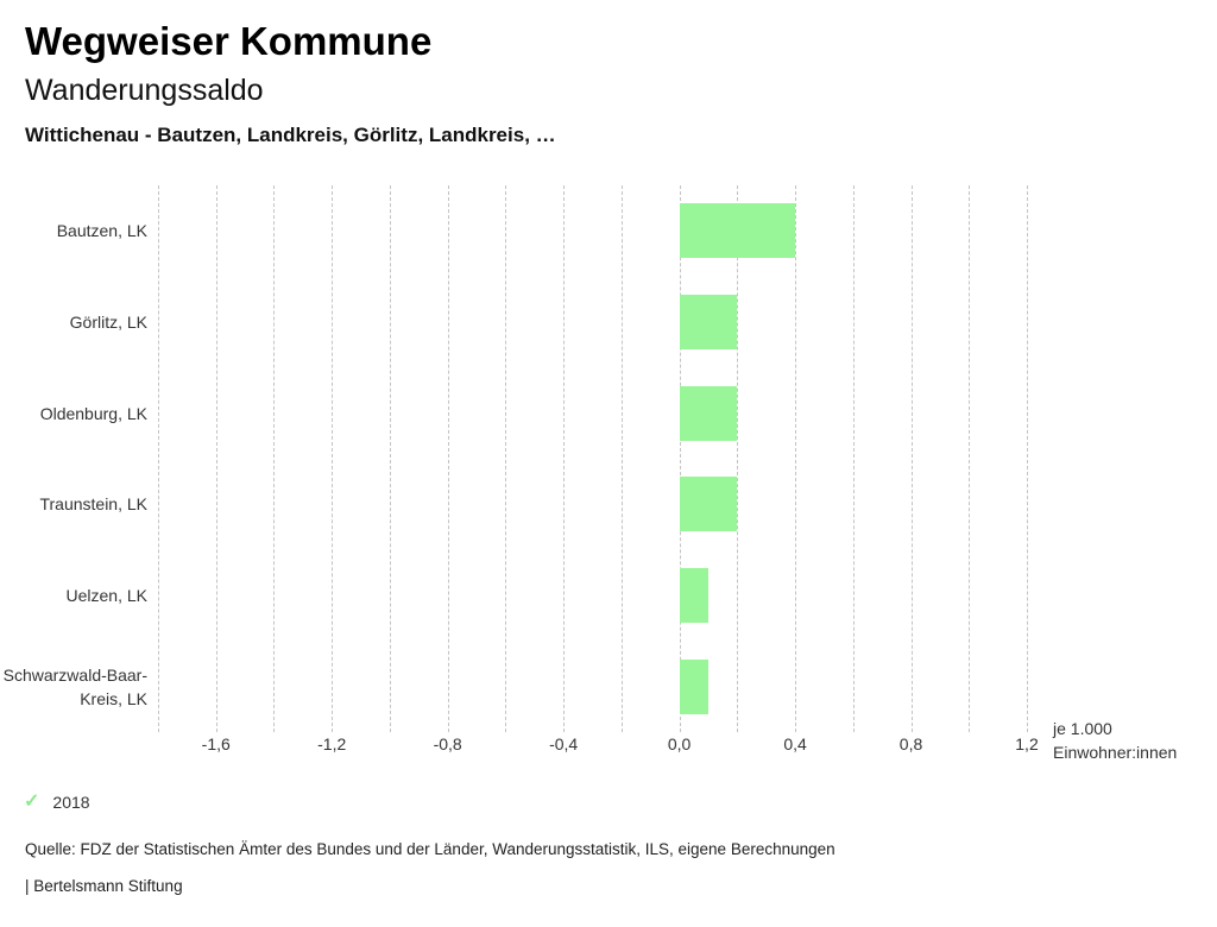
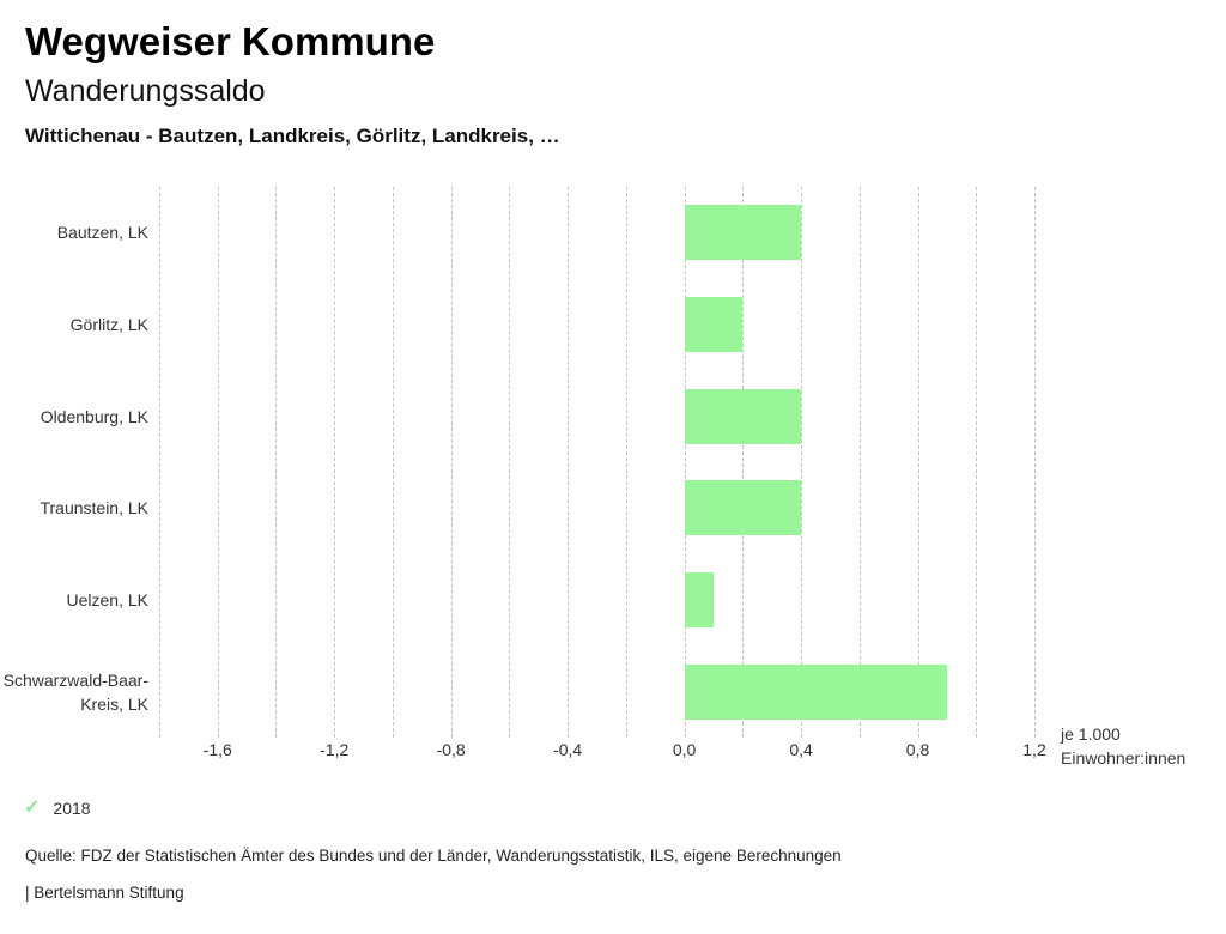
Oldenburg, LK: 0,2 -> 0,4
Traunstein, LK: 0,2 -> 0,4
Schwarzwald-Baar-Kreis, LK: 0,1 -> 0,9
